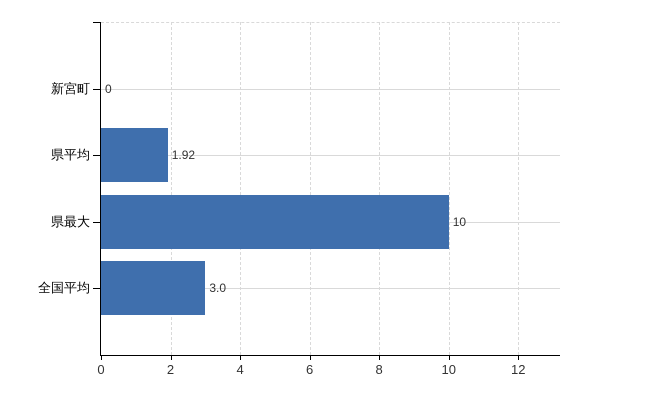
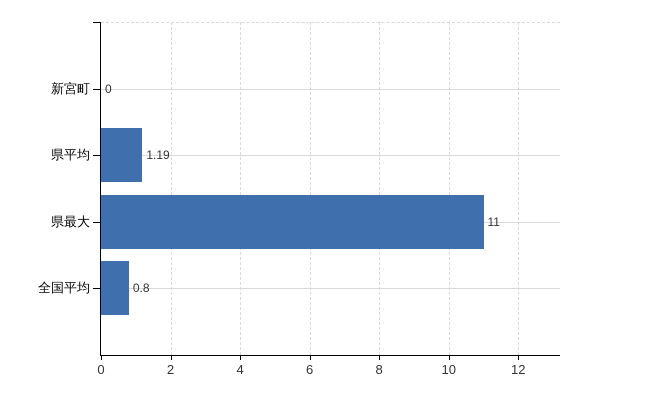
県平均: 1.92 -> 1.19
県最大: 10 -> 11
全国平均: 3.0 -> 0.8
